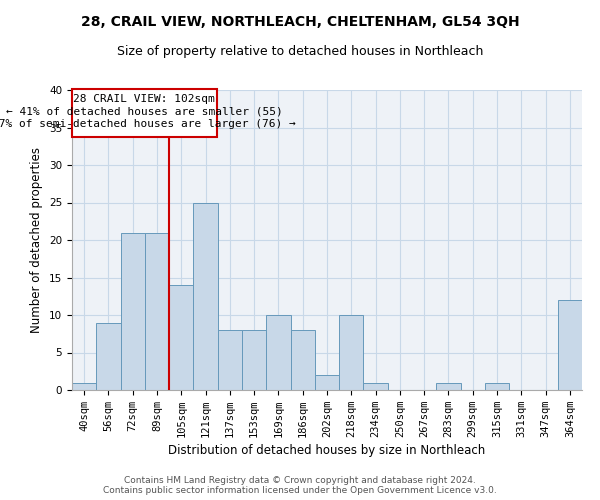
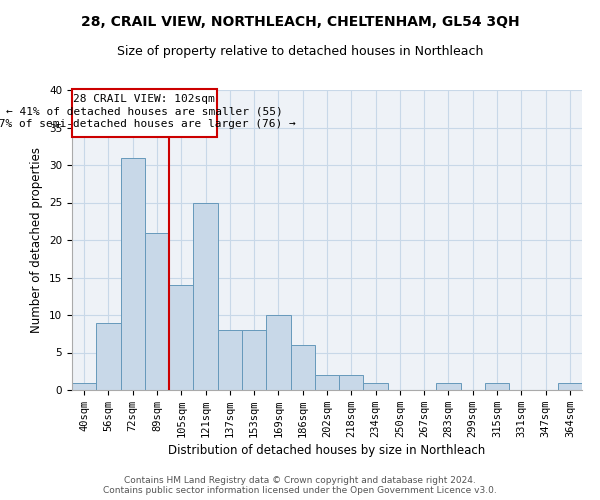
72sqm: 21 -> 31
186sqm: 8 -> 6
218sqm: 10 -> 2
364sqm: 12 -> 1
